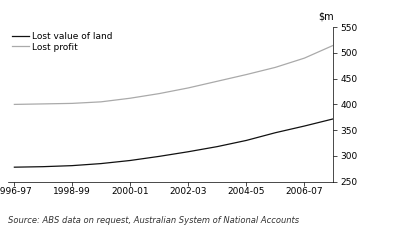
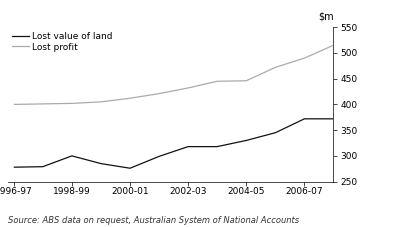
Lost value of land/1998-99: 281 -> 300
Lost value of land/2000-01: 291 -> 276
Lost value of land/2002-03: 308 -> 318
Lost profit/2004-05: 458 -> 446
Lost value of land/2006-07: 358 -> 372
